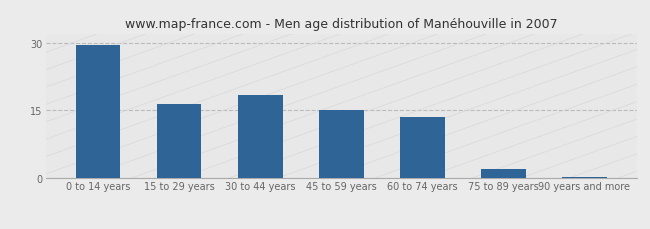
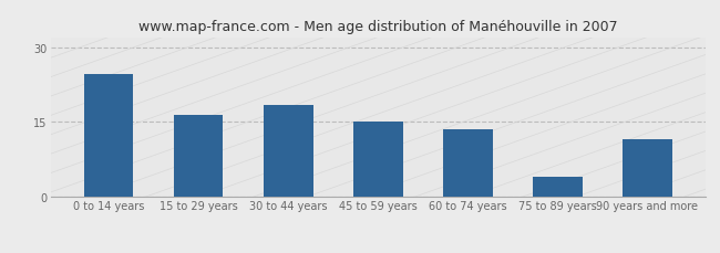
0 to 14 years: 29.5 -> 24.5
75 to 89 years: 2.0 -> 4.0
90 years and more: 0.2 -> 11.5
